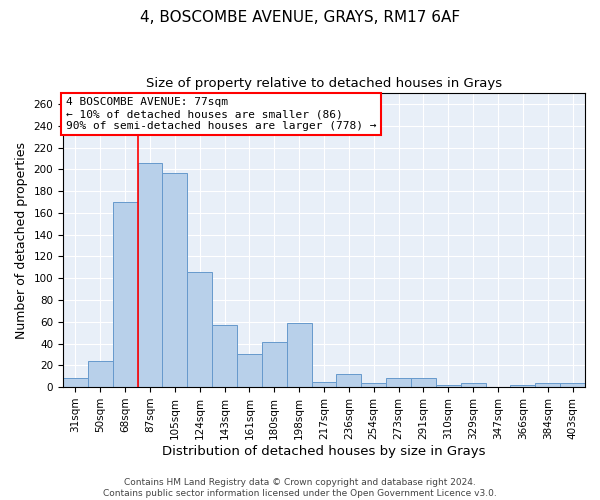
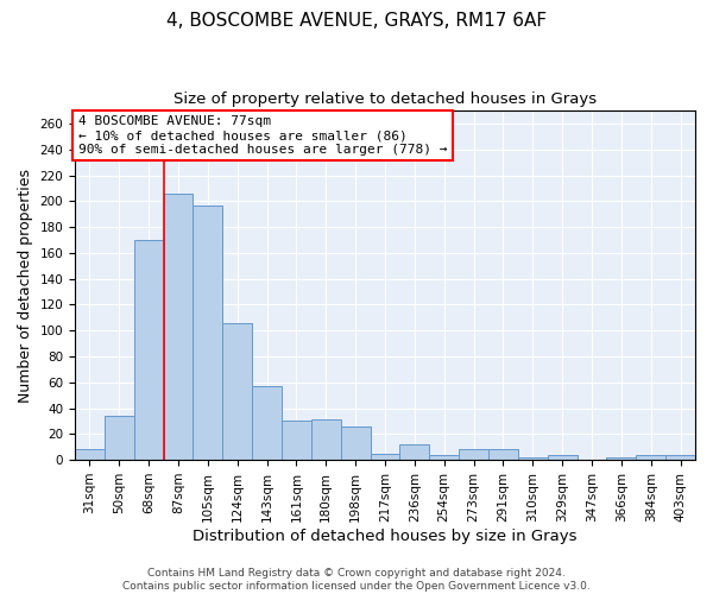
50sqm: 24 -> 34
180sqm: 41 -> 31
198sqm: 59 -> 26
